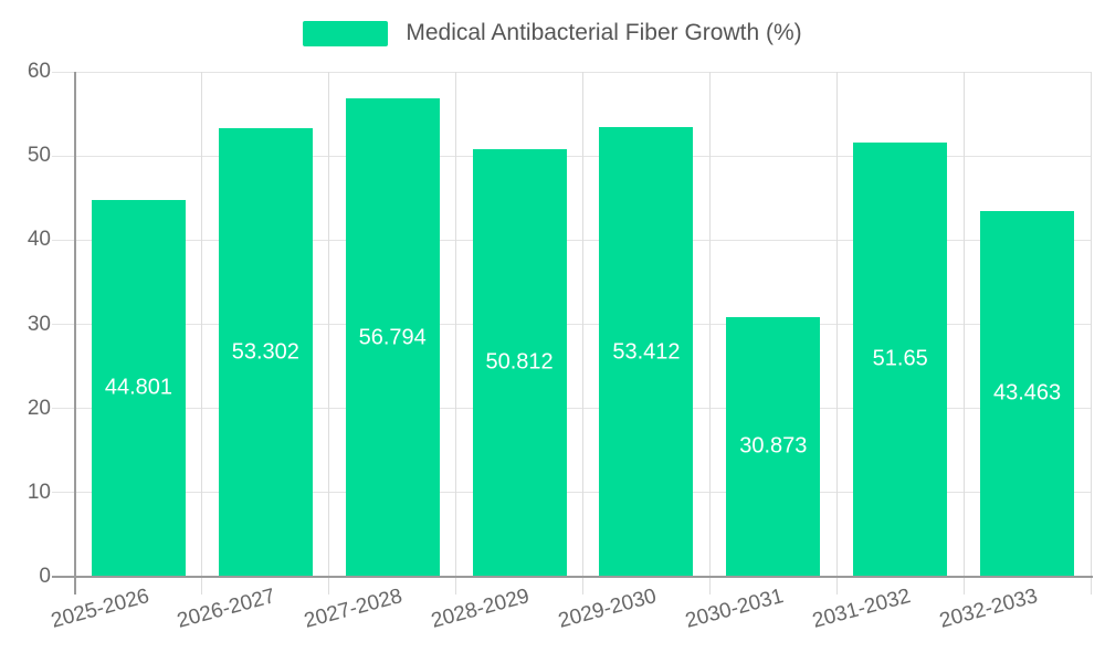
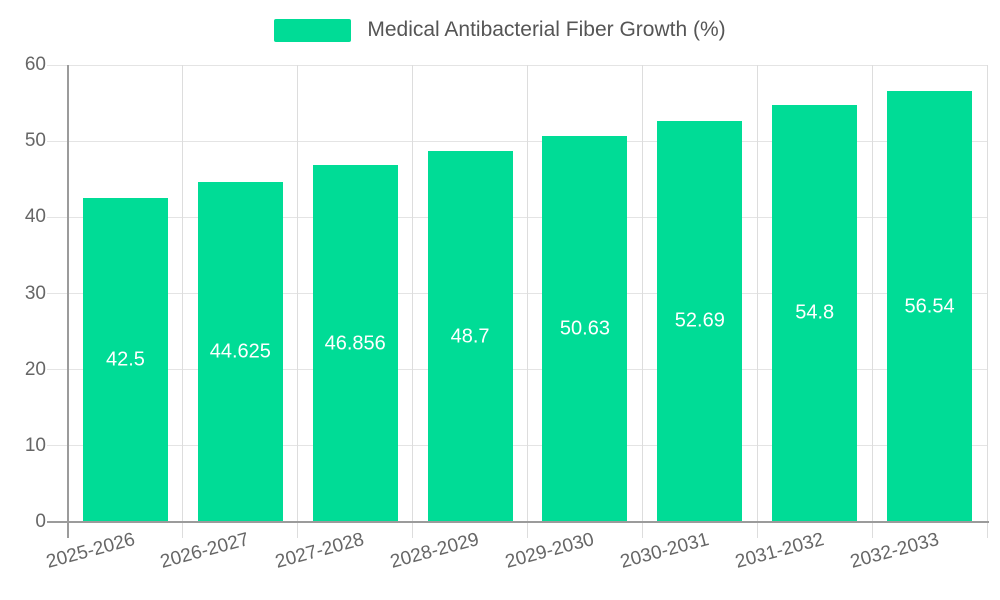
2025-2026: 44.801 -> 42.5
2026-2027: 53.302 -> 44.625
2027-2028: 56.794 -> 46.856
2028-2029: 50.812 -> 48.7
2029-2030: 53.412 -> 50.63
2030-2031: 30.873 -> 52.69
2031-2032: 51.65 -> 54.8
2032-2033: 43.463 -> 56.54
